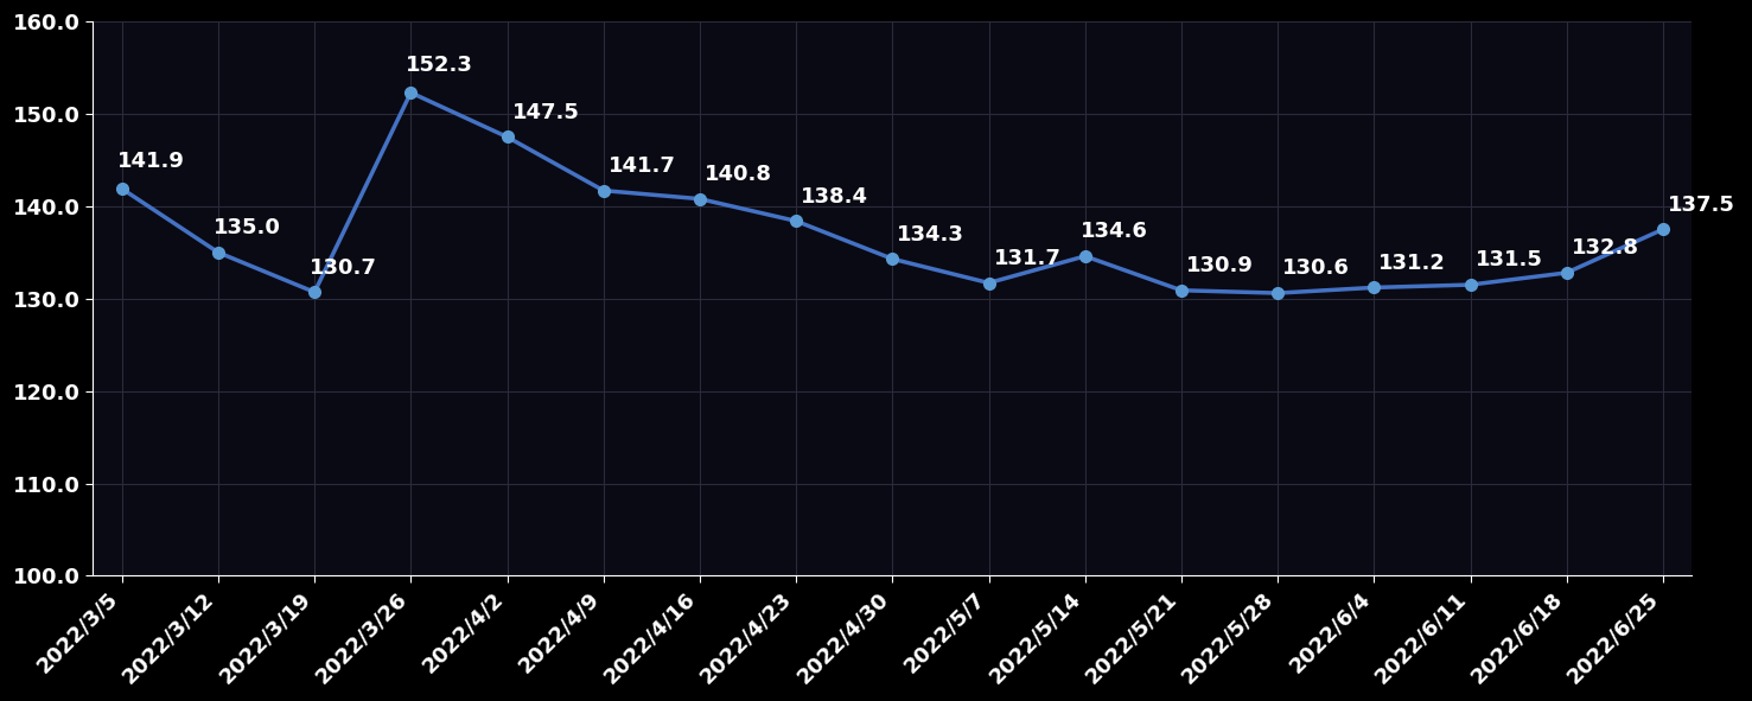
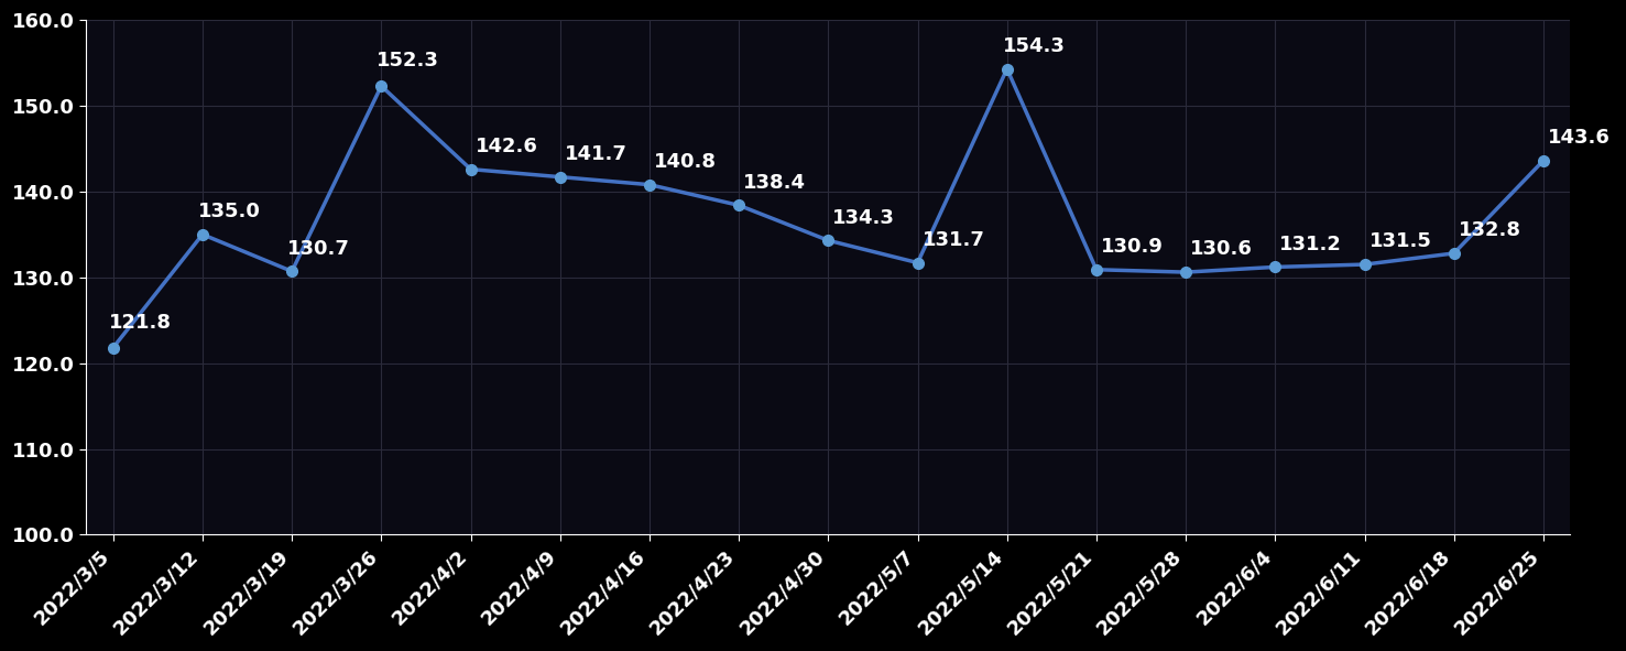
2022/3/5: 141.9 -> 121.8
2022/4/2: 147.5 -> 142.6
2022/5/14: 134.6 -> 154.3
2022/6/25: 137.5 -> 143.6
